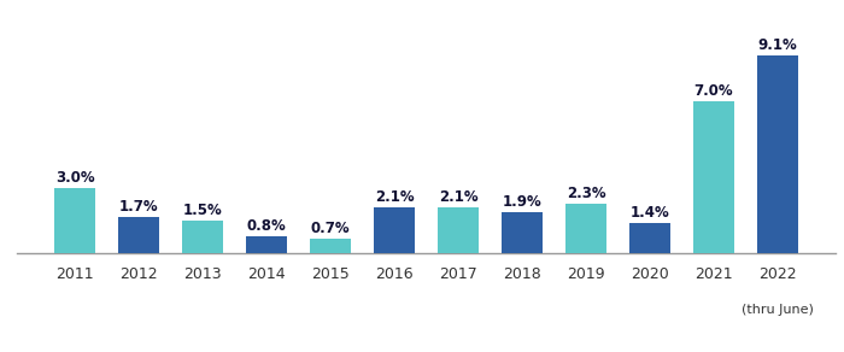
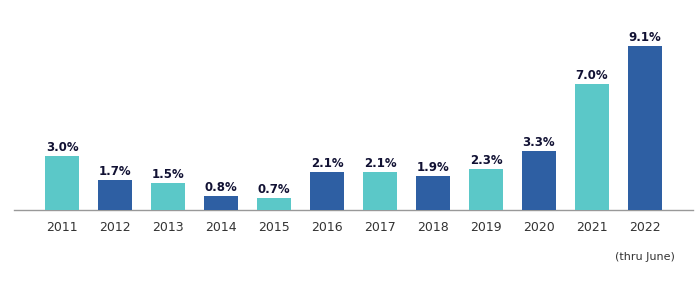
2020: 1.4% -> 3.3%
